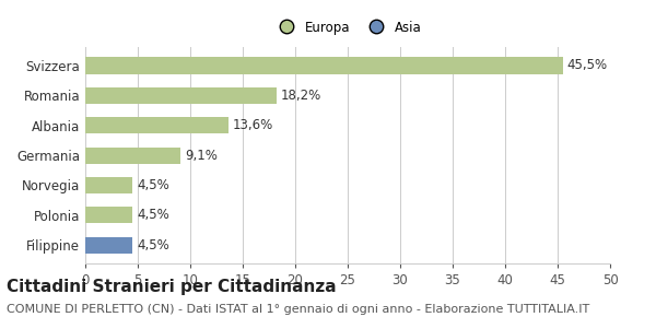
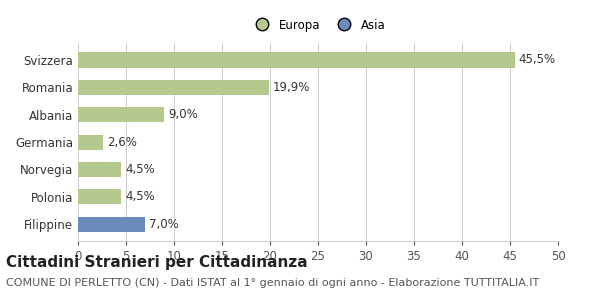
Romania: 18,2% -> 19,9%
Albania: 13,6% -> 9,0%
Germania: 9,1% -> 2,6%
Filippine: 4,5% -> 7,0%
